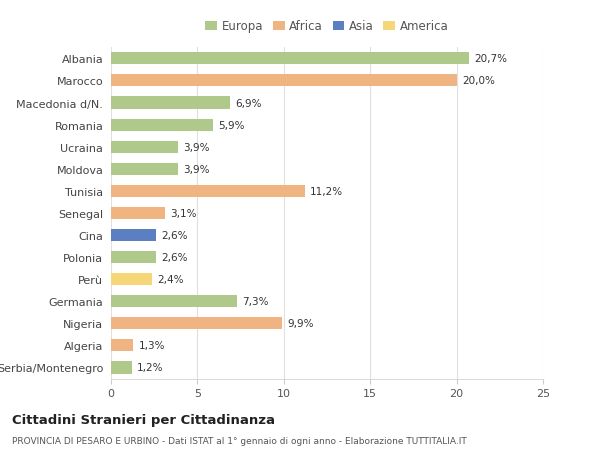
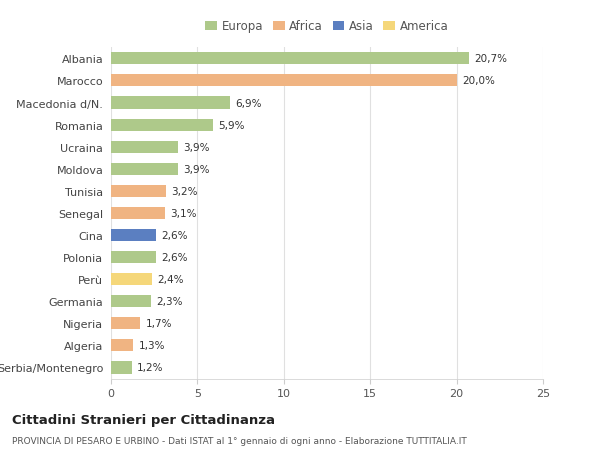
Tunisia: 11,2% -> 3,2%
Germania: 7,3% -> 2,3%
Nigeria: 9,9% -> 1,7%
